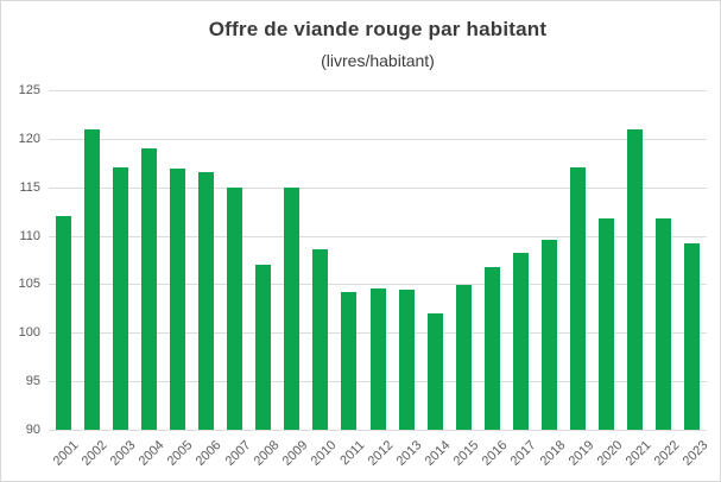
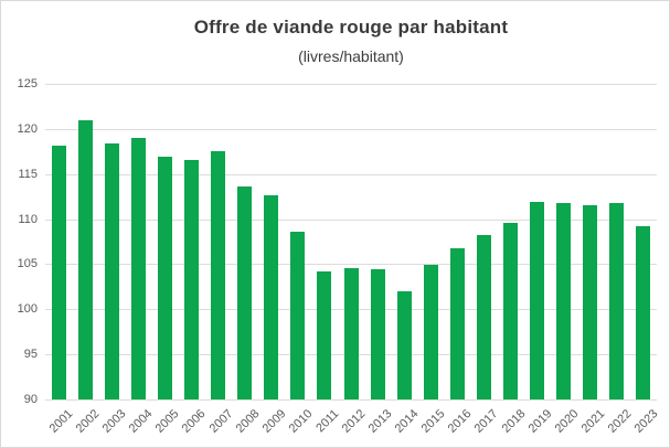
2001: 112 -> 118
2003: 117 -> 118
2007: 115 -> 118
2008: 107 -> 114
2009: 115 -> 113
2019: 117 -> 112
2021: 121 -> 112
